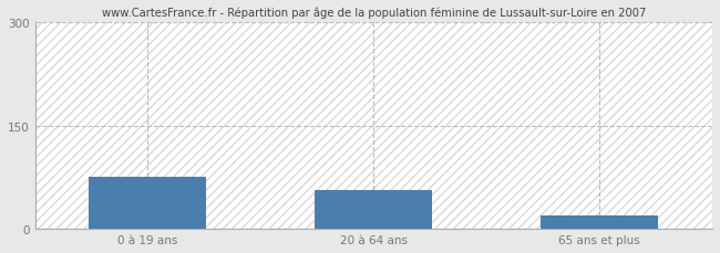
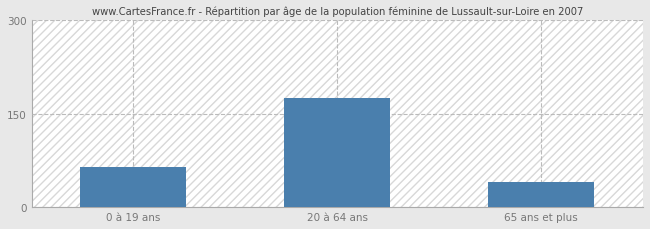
0 à 19 ans: 76 -> 65
20 à 64 ans: 56 -> 175
65 ans et plus: 20 -> 40
